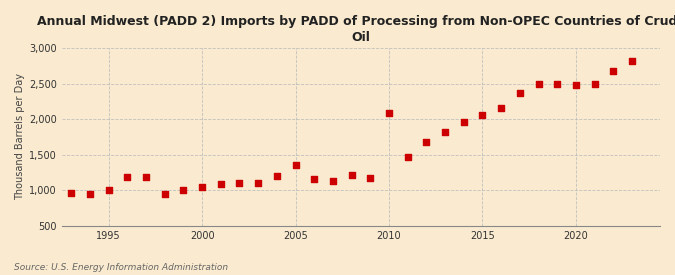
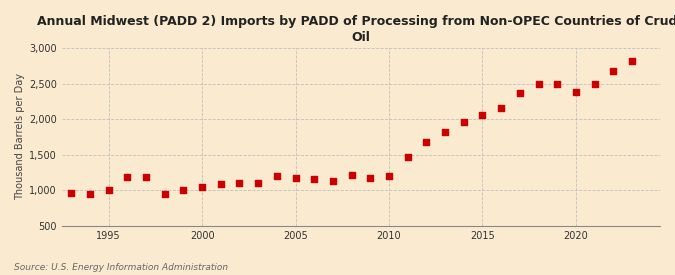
2005: 1,360 -> 1,170
2010: 2,080 -> 1,200
2020: 2,480 -> 2,380
